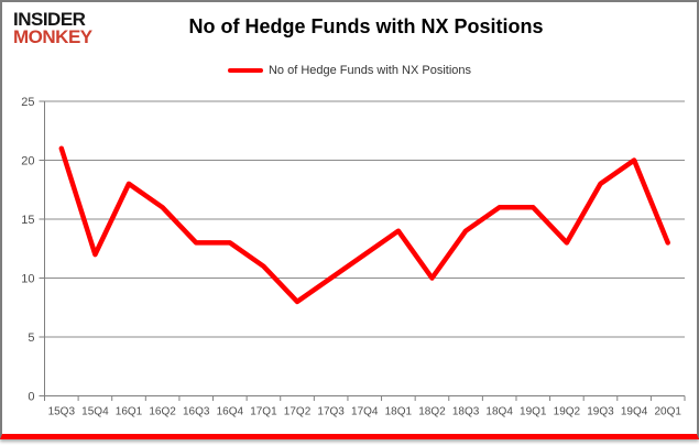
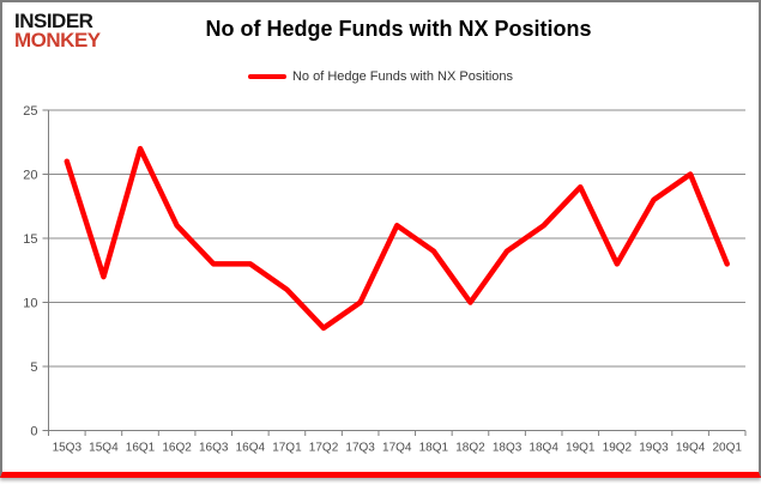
16Q1: 18 -> 22
17Q4: 12 -> 16
19Q1: 16 -> 19
